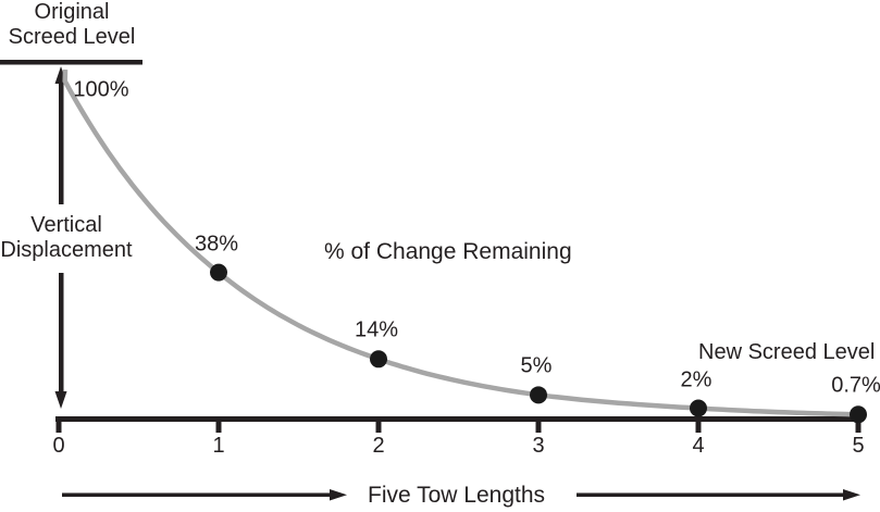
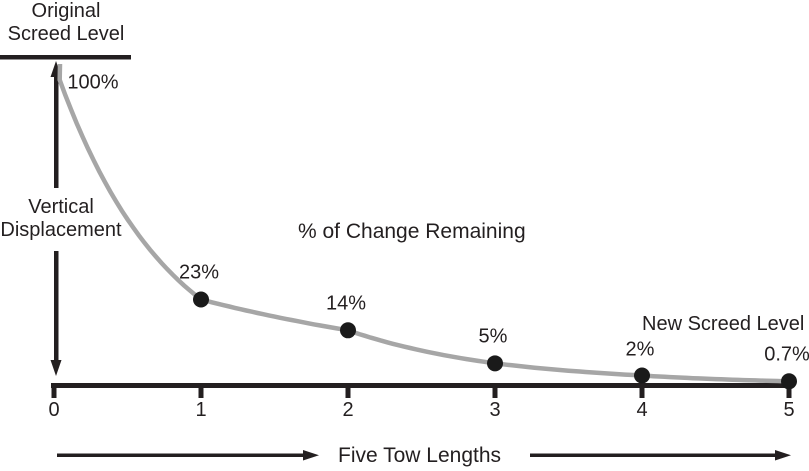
1: 38% -> 23%
